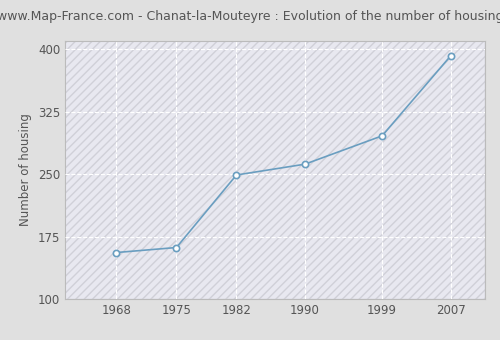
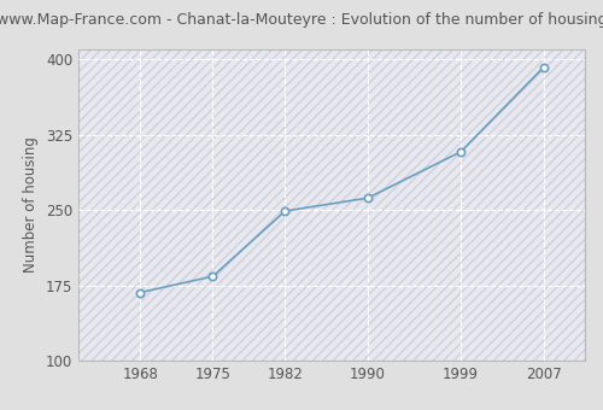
1968: 156 -> 168
1975: 162 -> 184
1999: 296 -> 308
